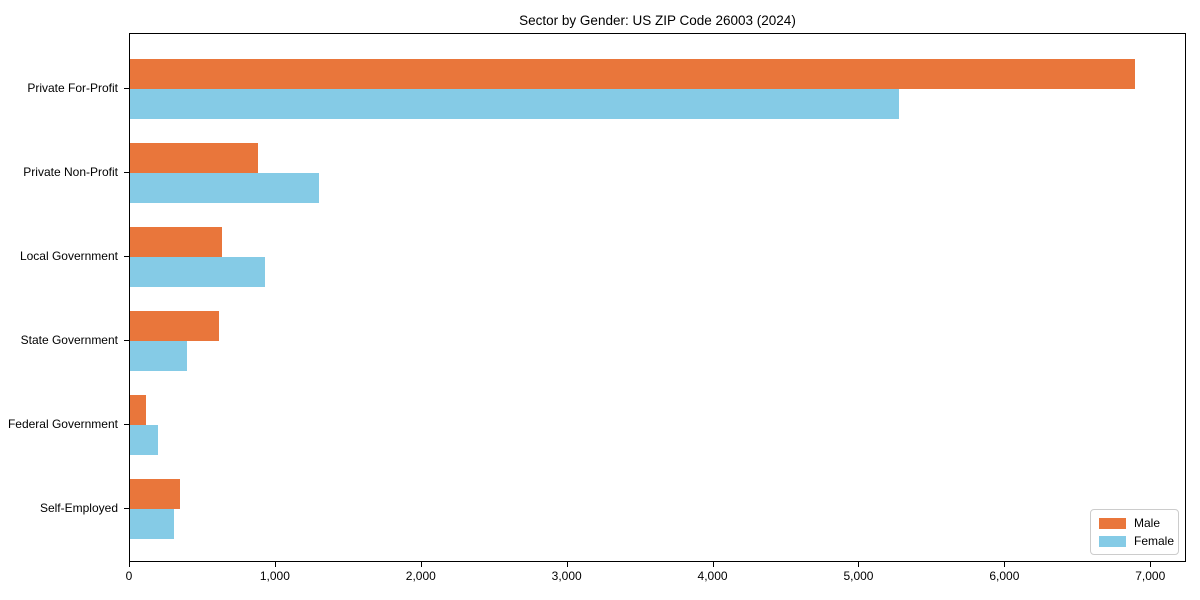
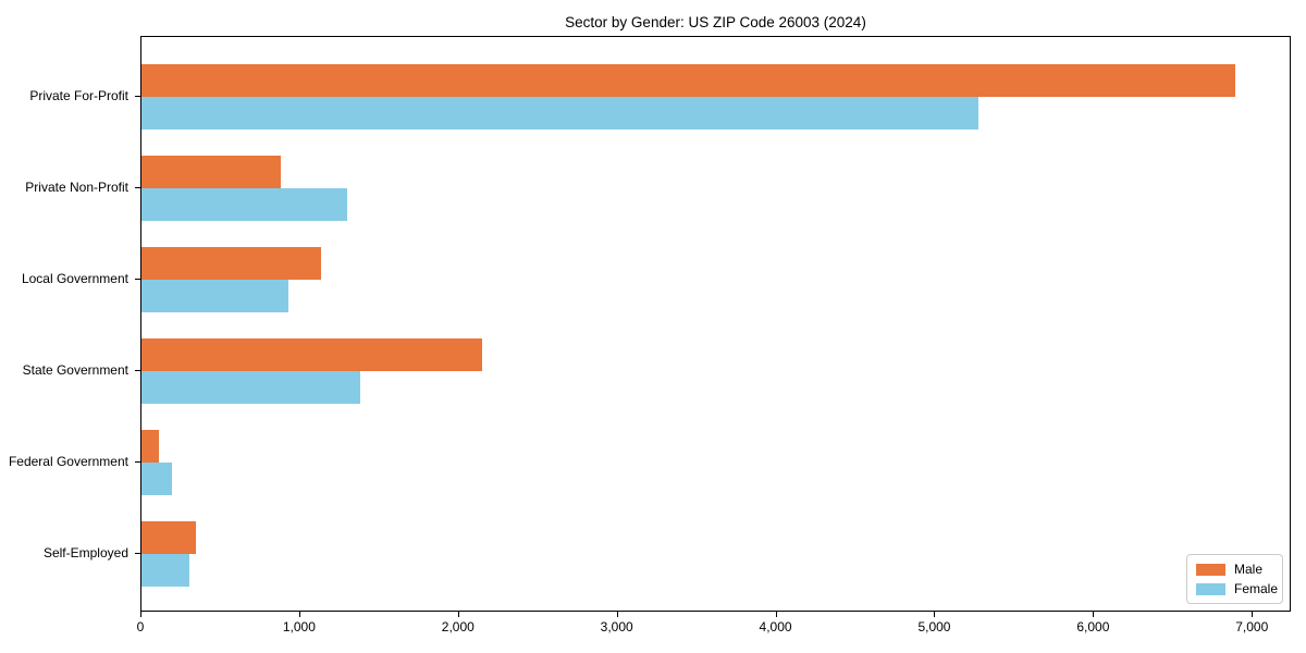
Male/Local Government: 630 -> 1130
Male/State Government: 610 -> 2150
Female/State Government: 390 -> 1380
